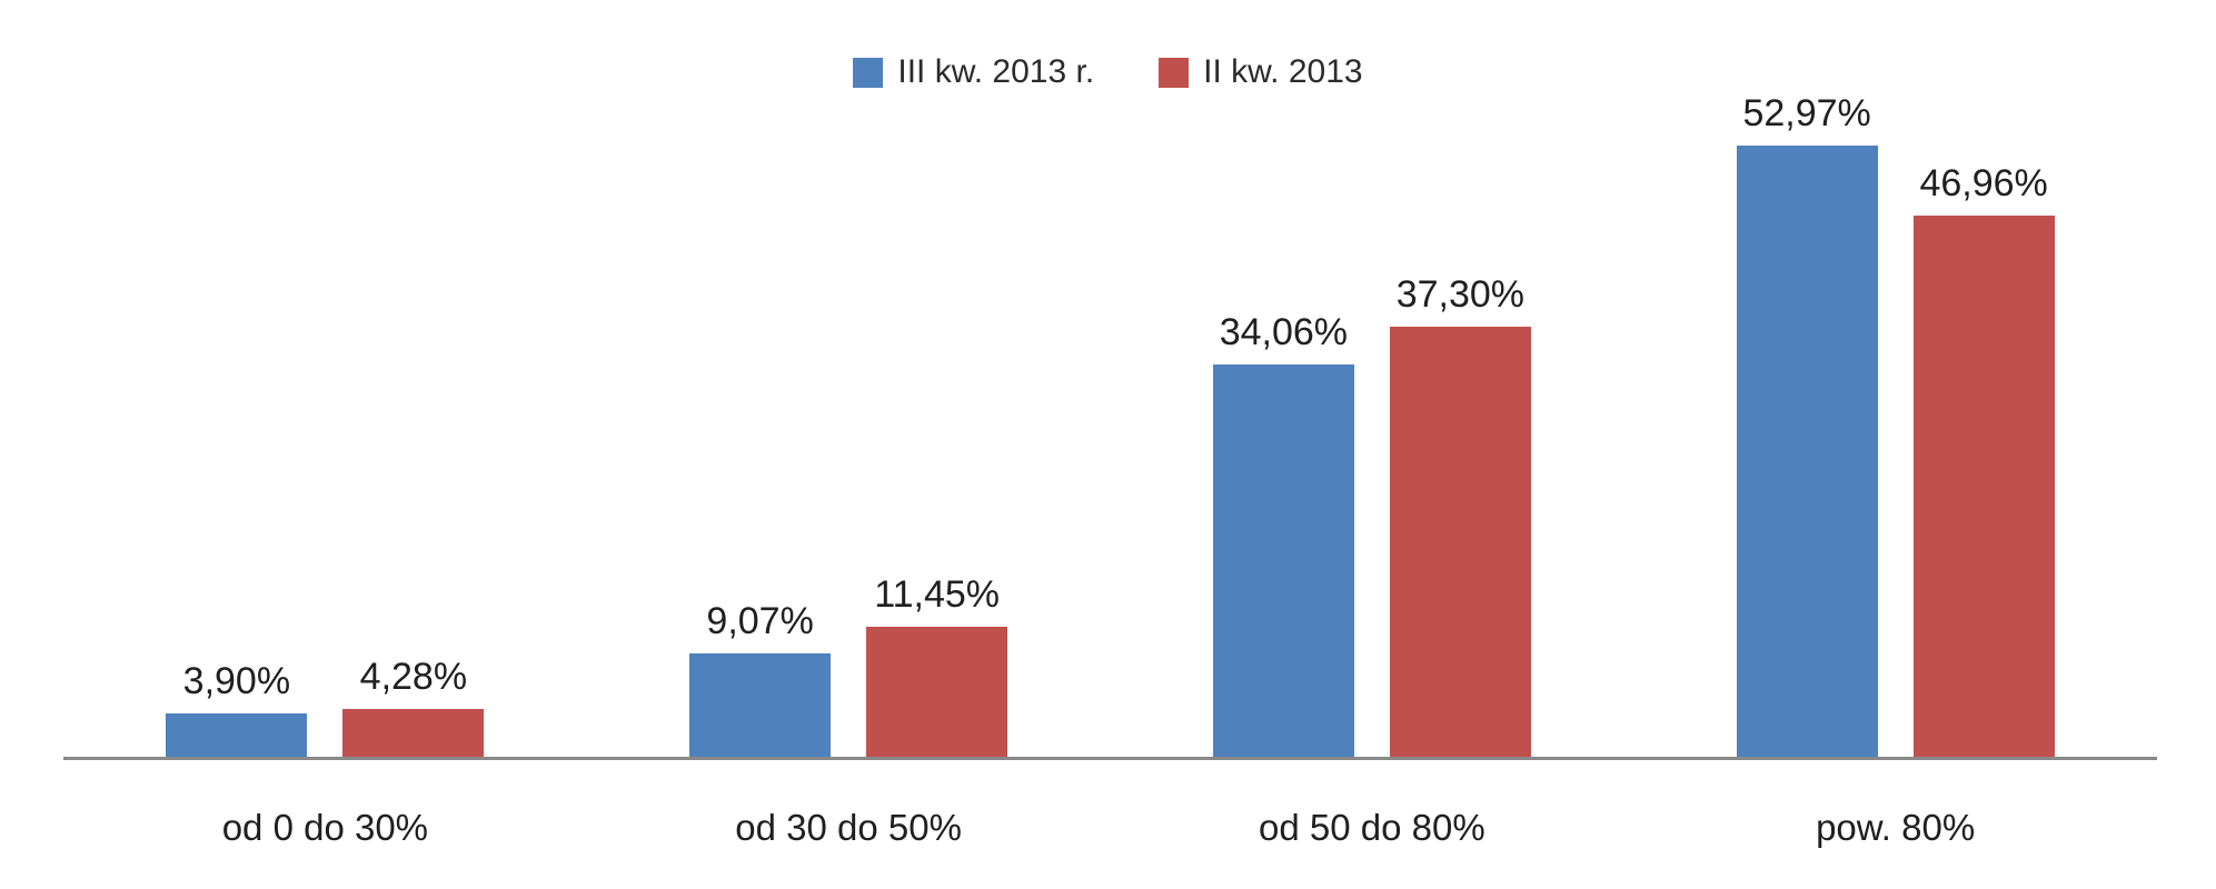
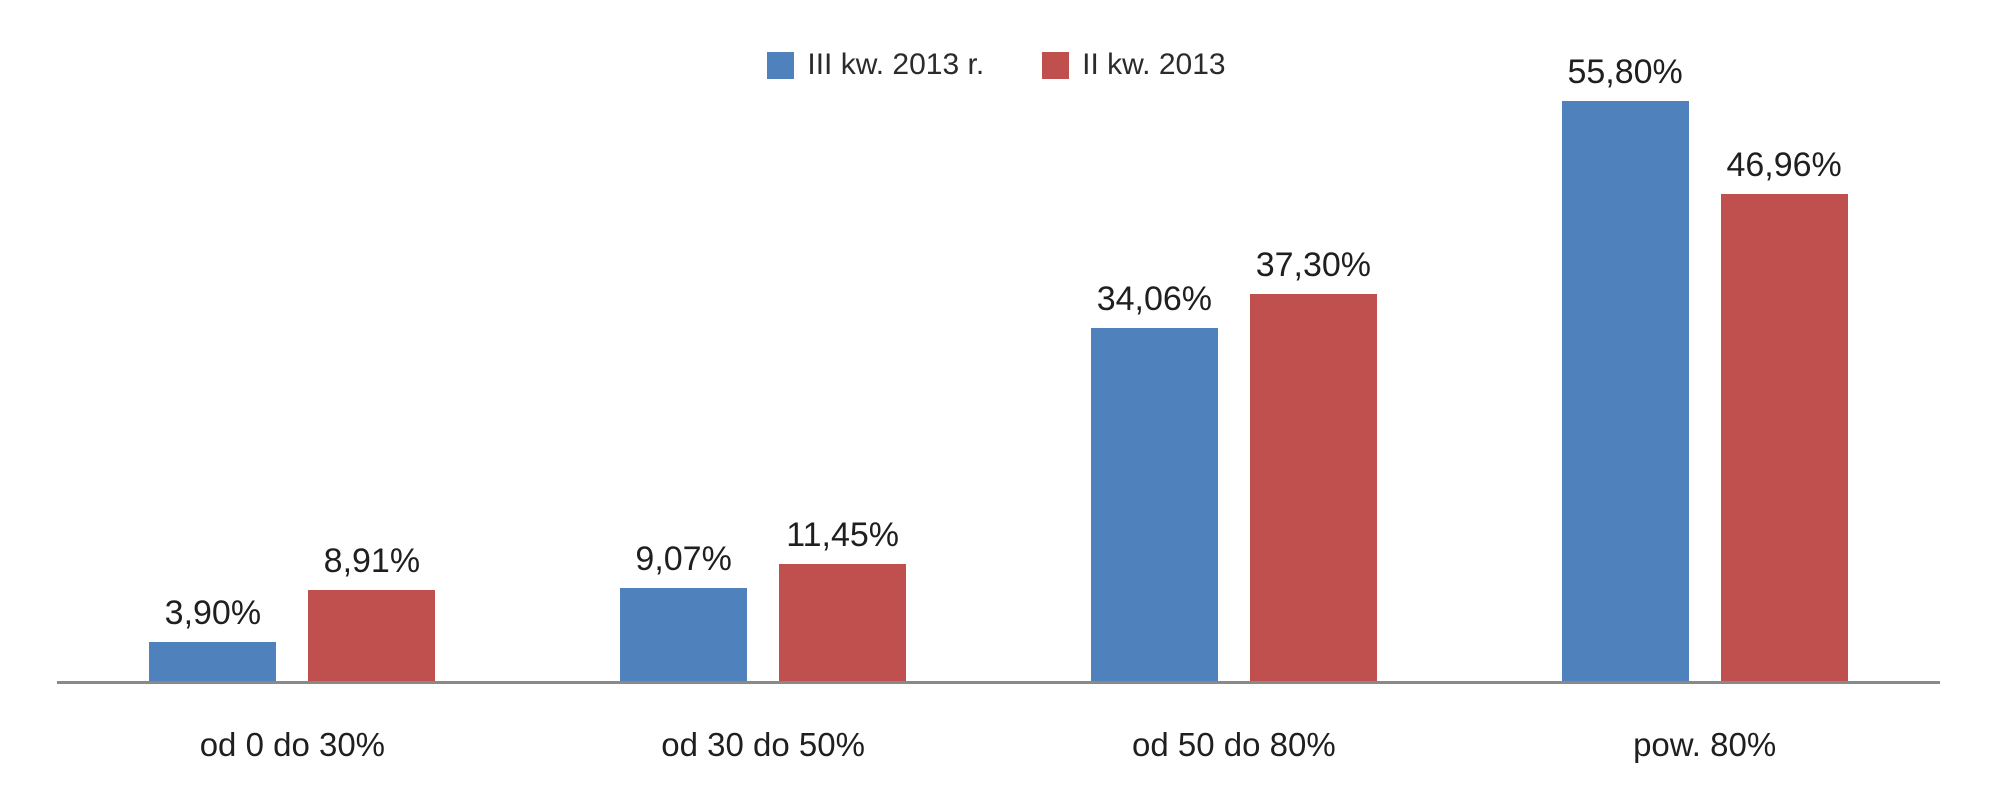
II kw. 2013/od 0 do 30%: 4,28% -> 8,91%
III kw. 2013 r./pow. 80%: 52,97% -> 55,80%
